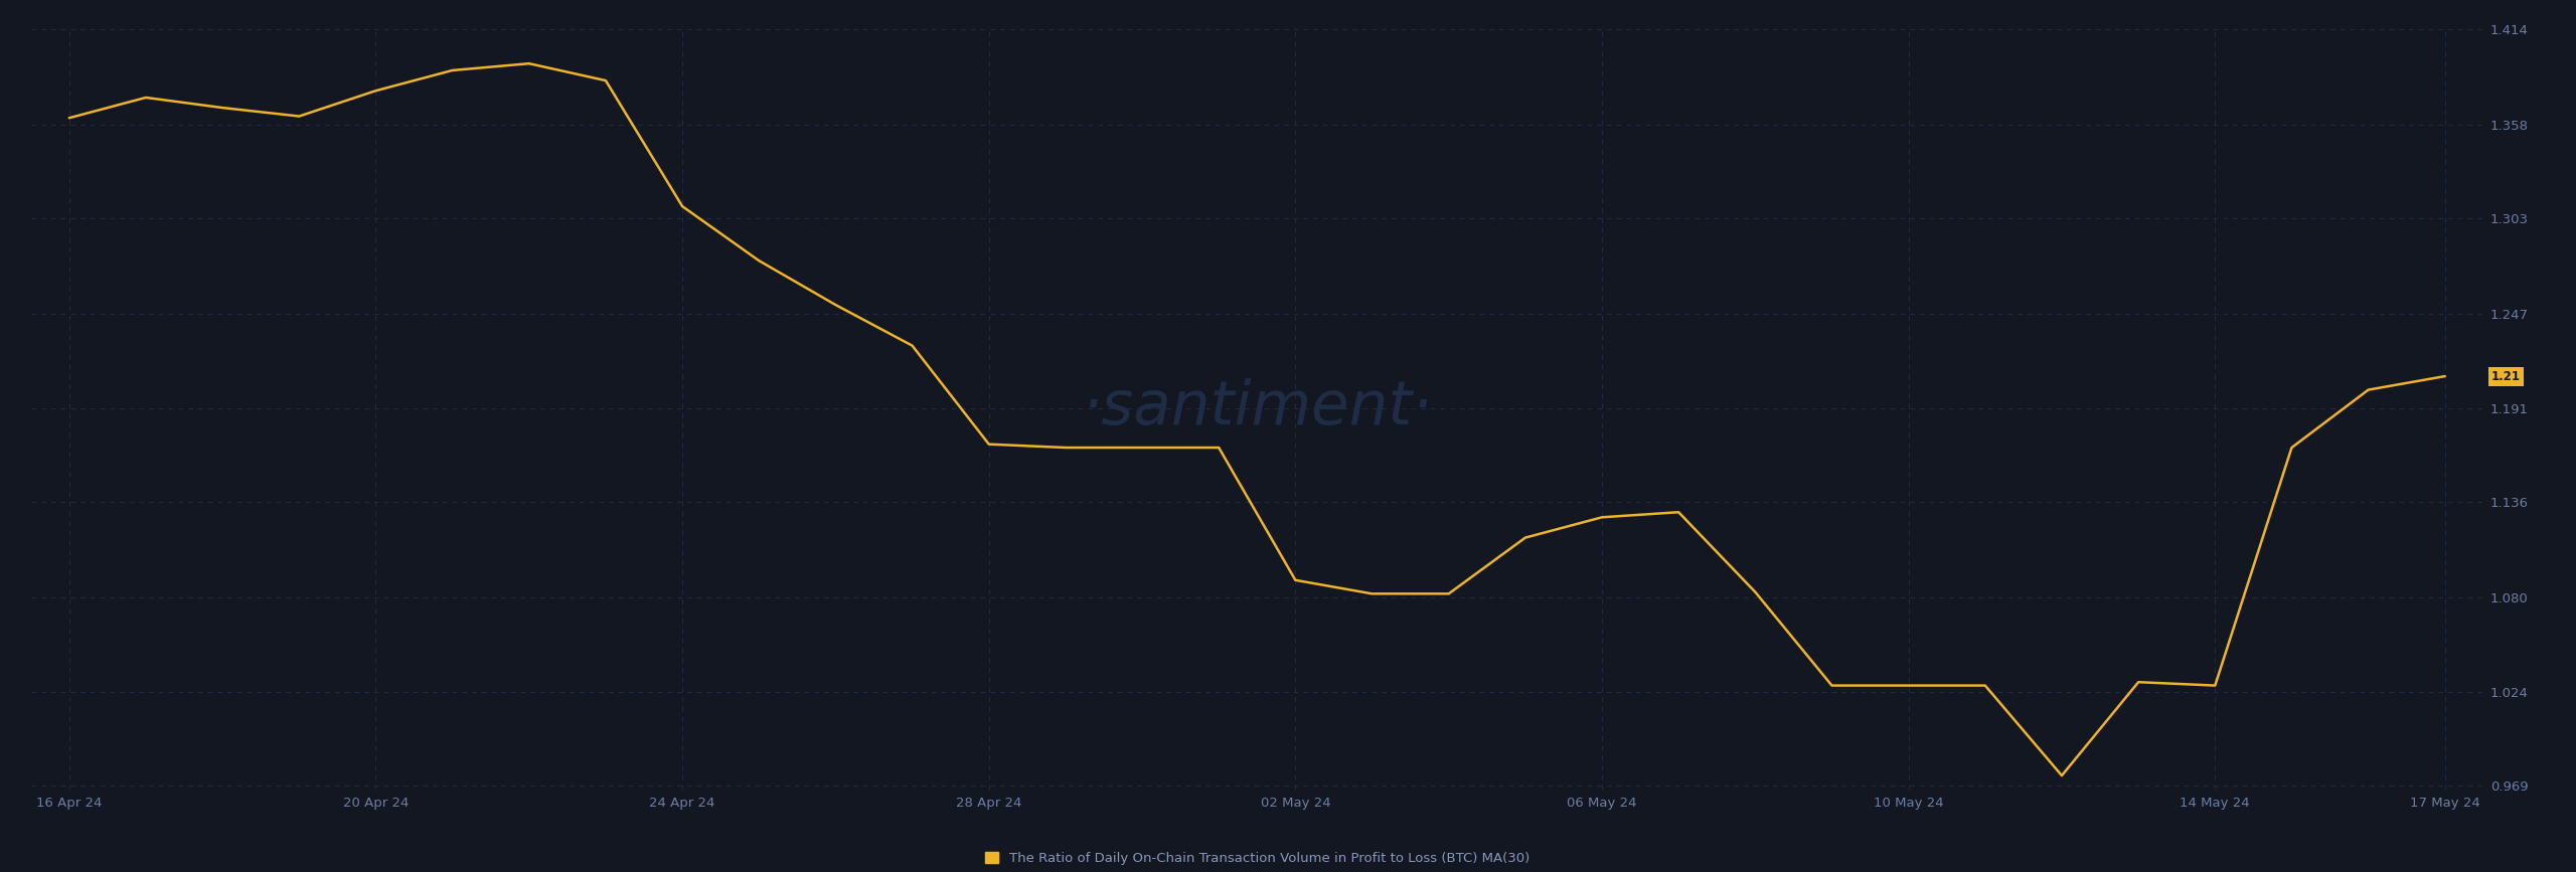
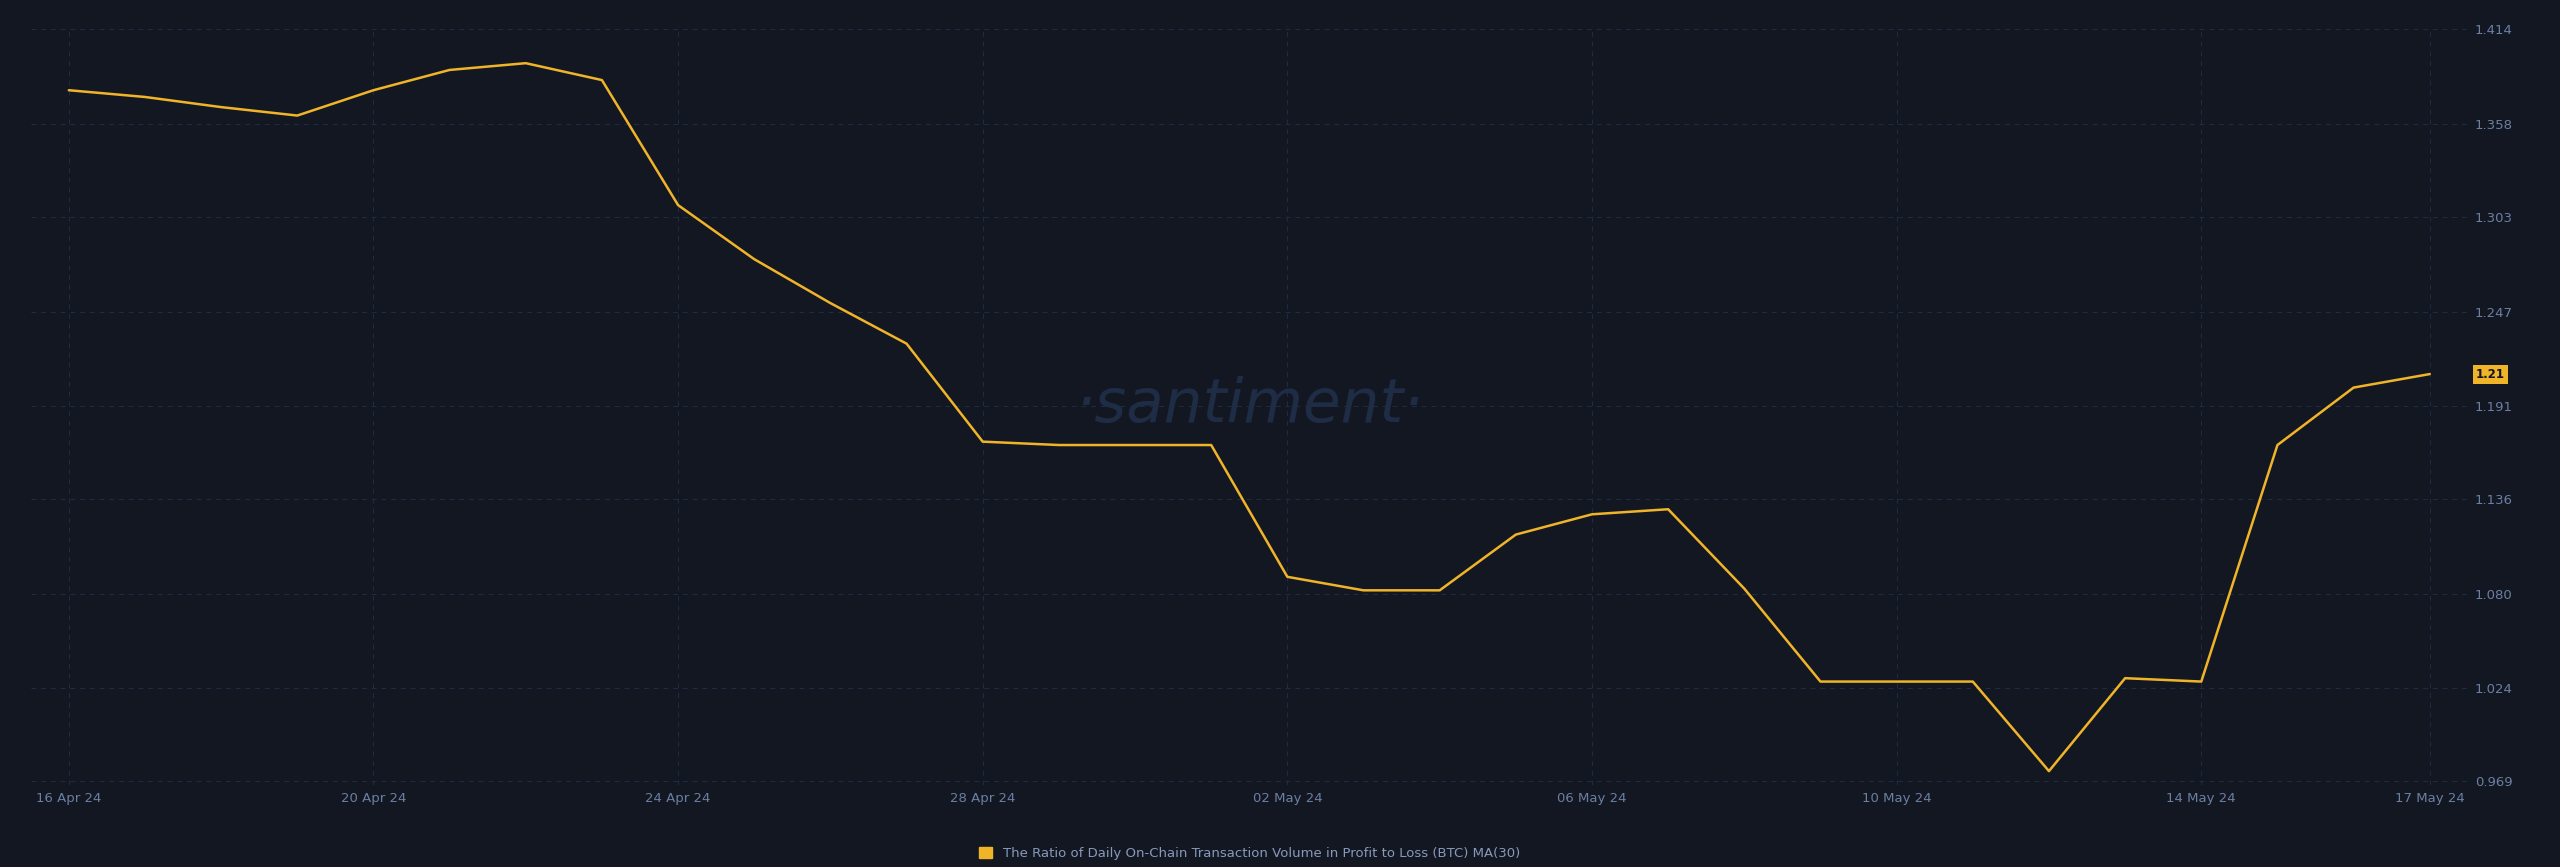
16 Apr 24: 1.362 -> 1.378
